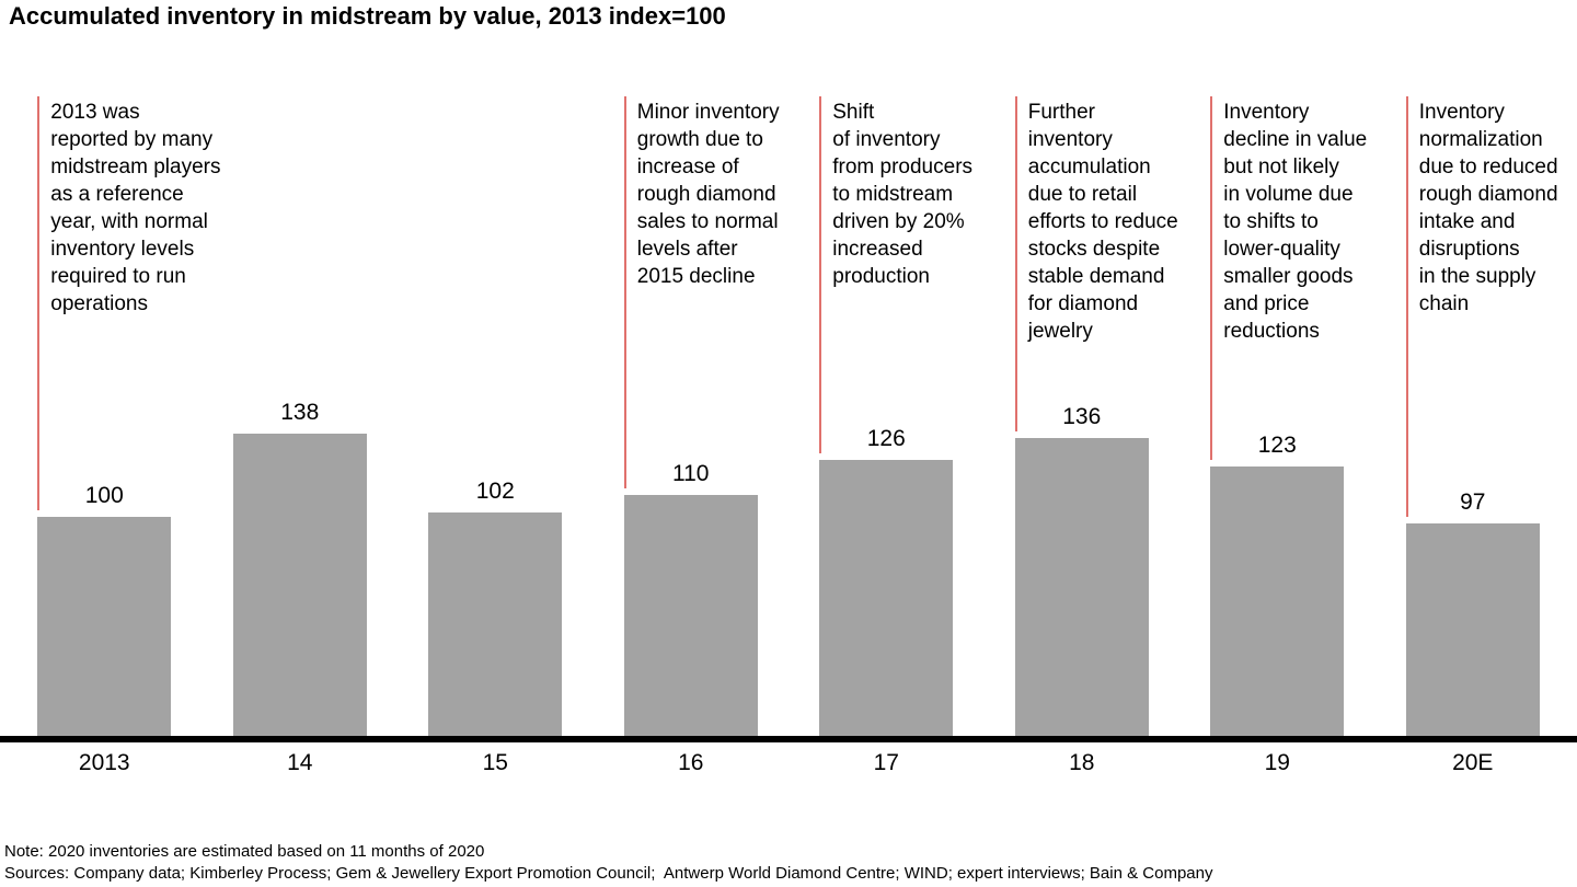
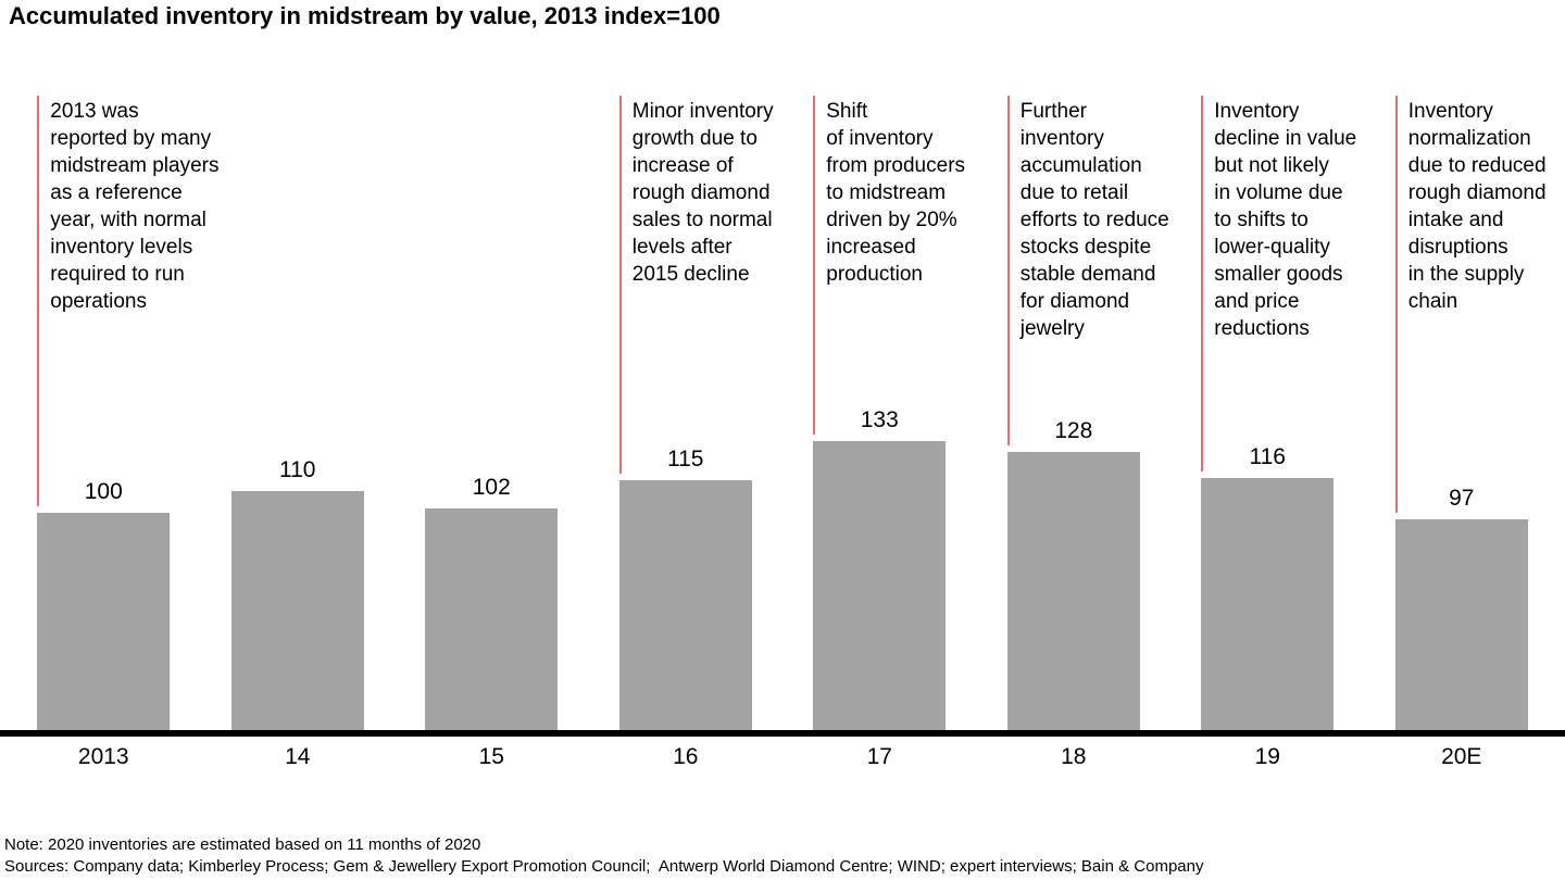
14: 138 -> 110
16: 110 -> 115
17: 126 -> 133
18: 136 -> 128
19: 123 -> 116
